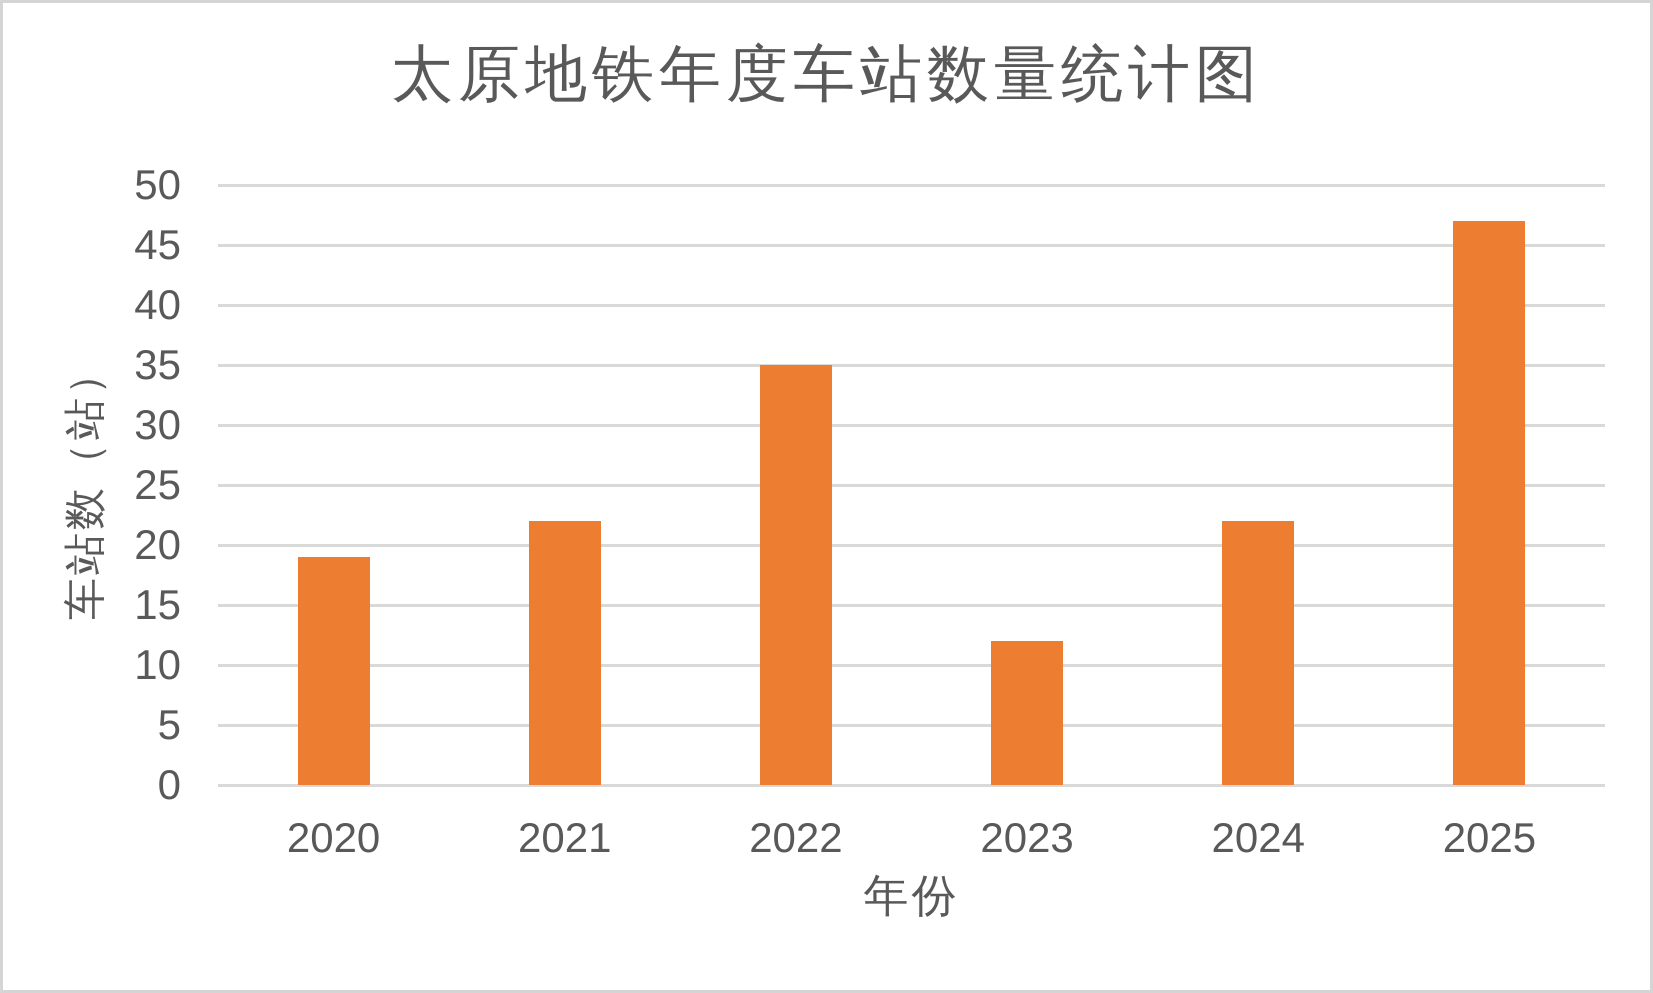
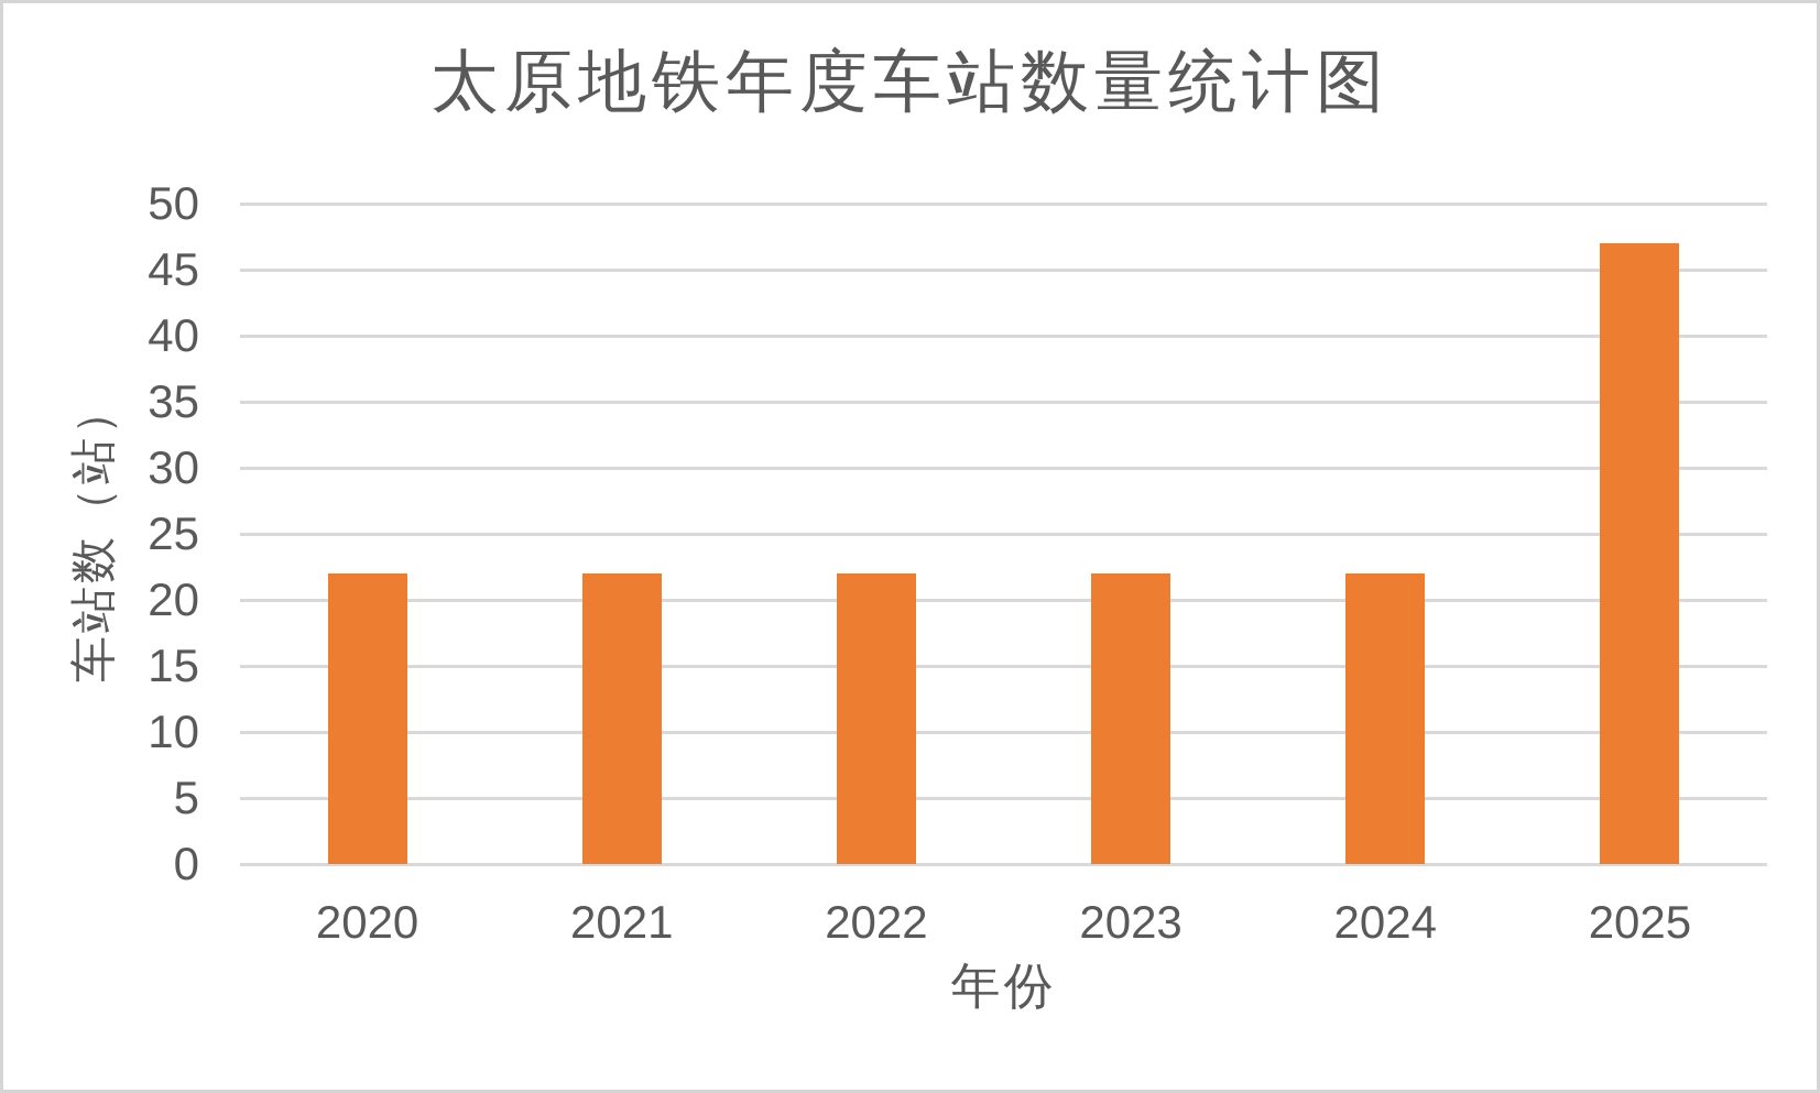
2020: 19 -> 22
2022: 35 -> 22
2023: 12 -> 22
